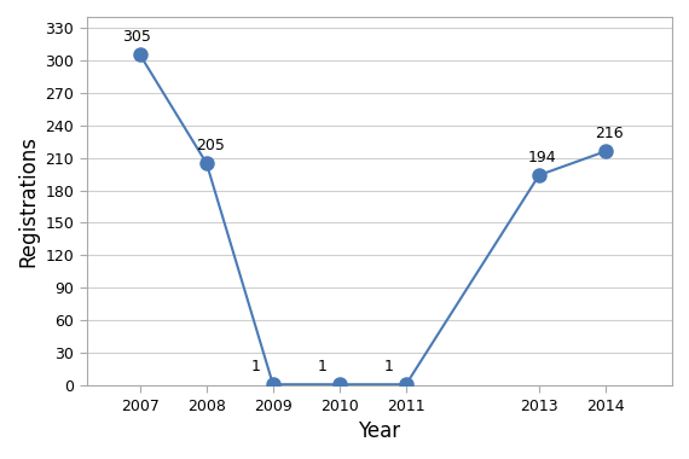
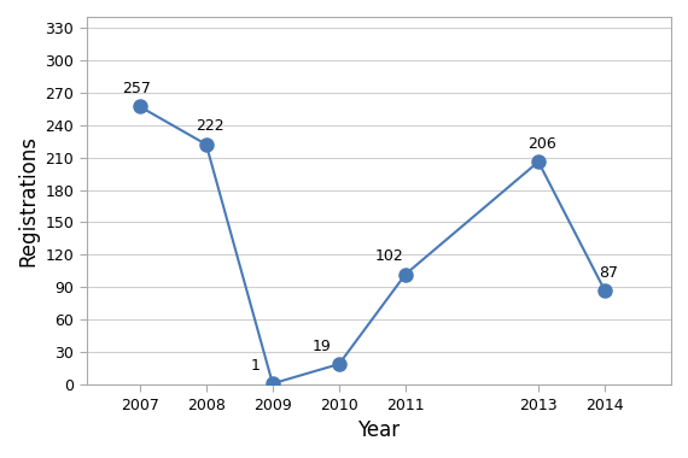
2007: 305 -> 257
2008: 205 -> 222
2010: 1 -> 19
2011: 1 -> 102
2013: 194 -> 206
2014: 216 -> 87
